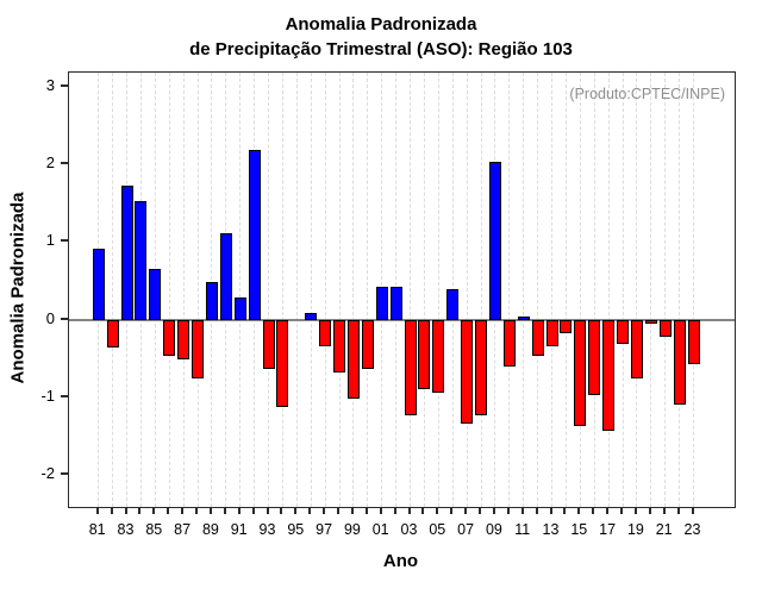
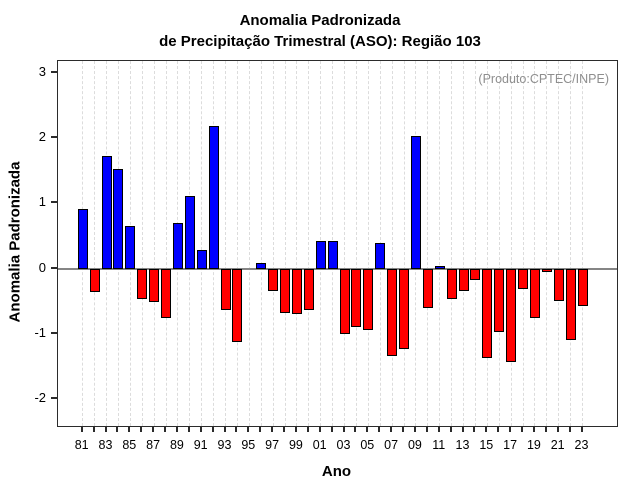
89: 0.5 -> 0.7
99: -1.0 -> -0.7
03: -1.2 -> -1.0
21: -0.2 -> -0.5
